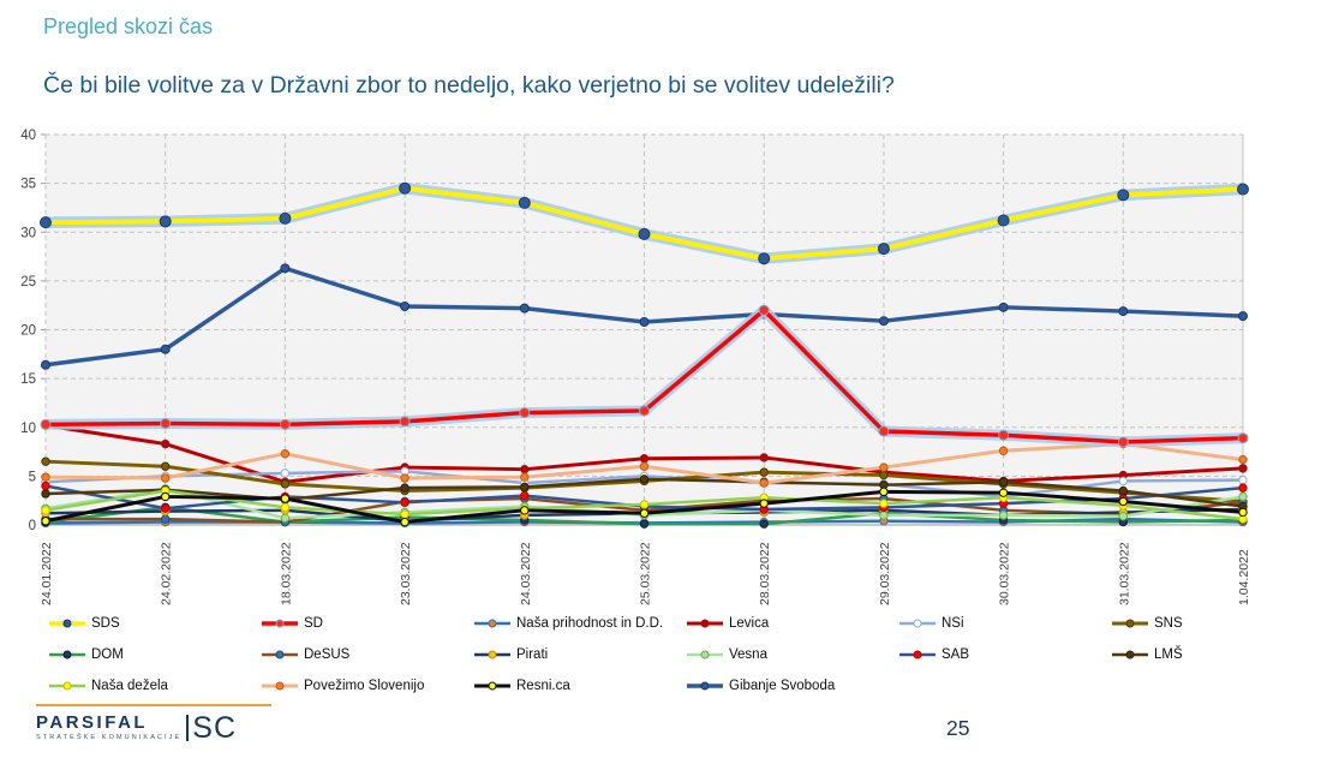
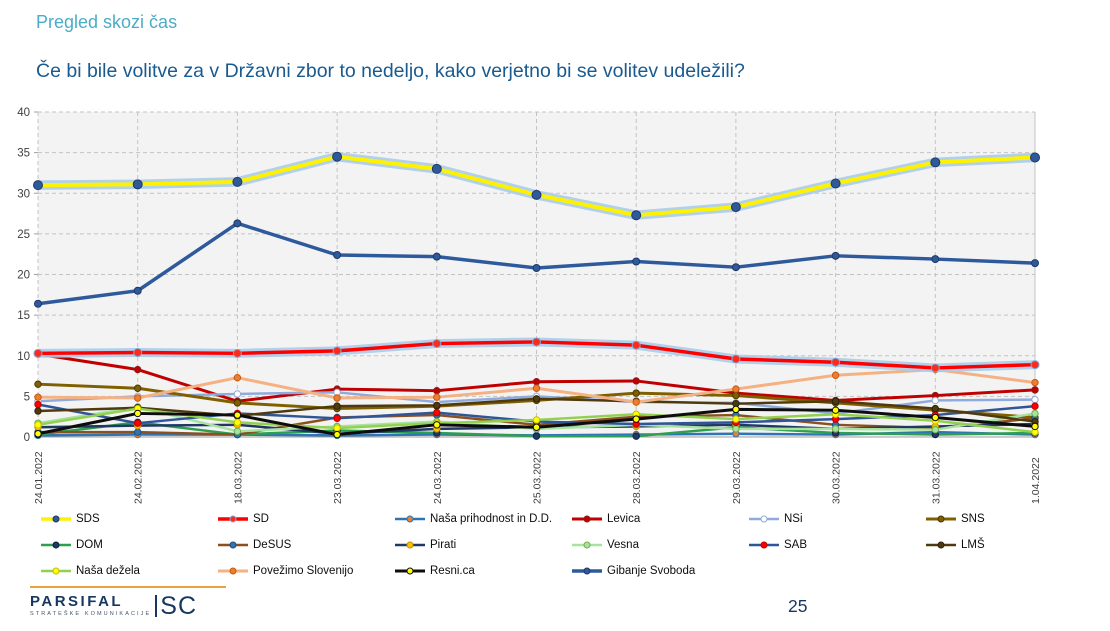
SD/28.03.2022: 22 -> 11
